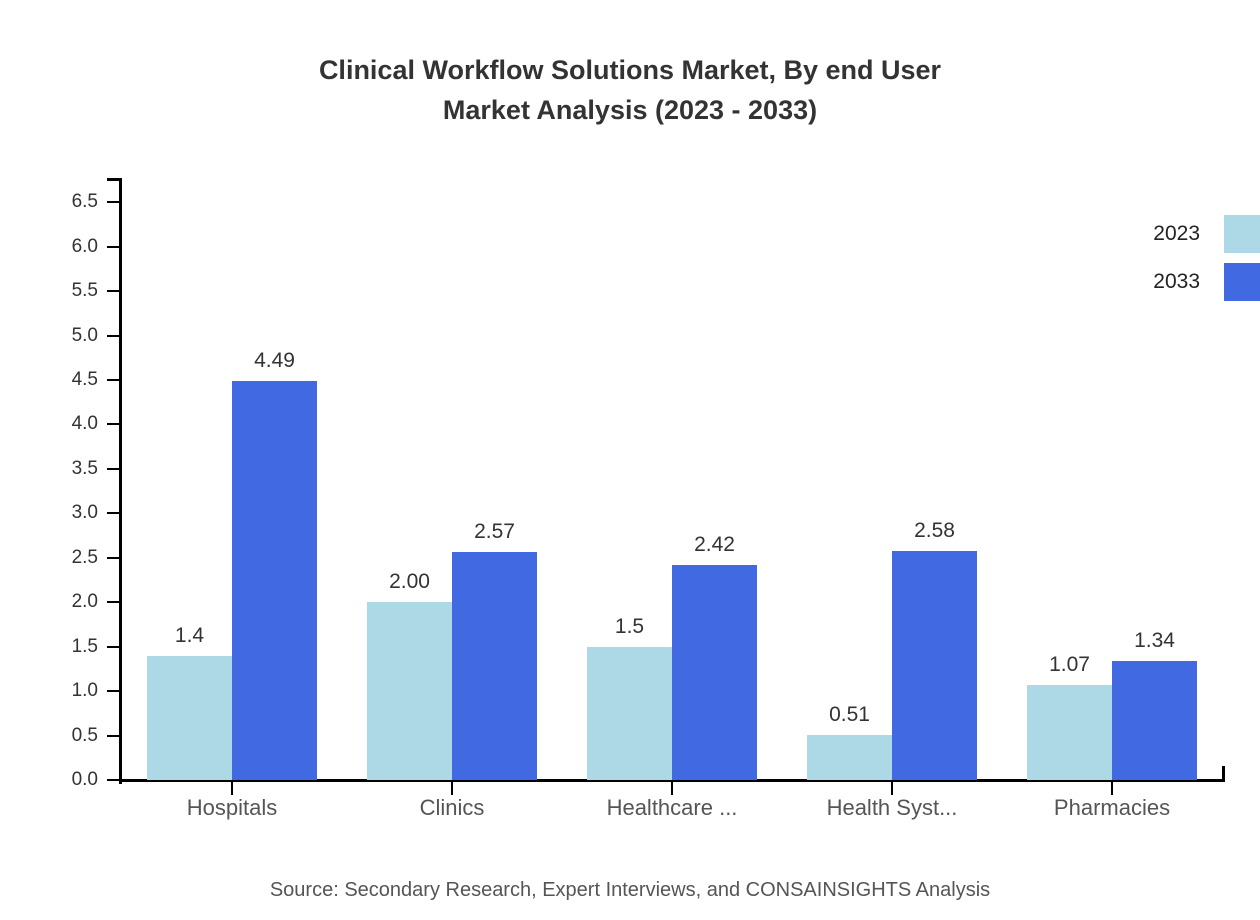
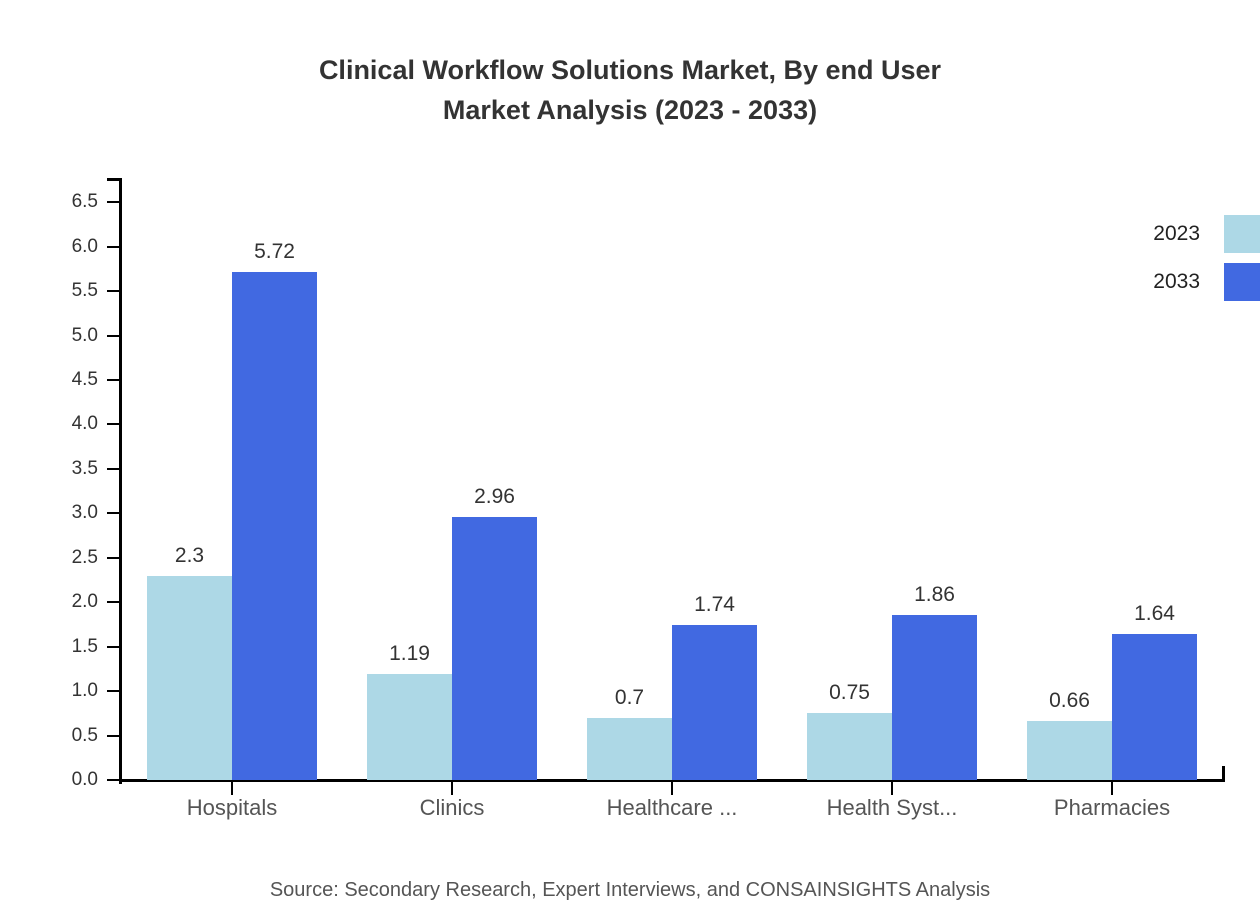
2023/Hospitals: 1.4 -> 2.3
2033/Hospitals: 4.49 -> 5.72
2023/Clinics: 2.00 -> 1.19
2033/Clinics: 2.57 -> 2.96
2023/Healthcare ...: 1.5 -> 0.7
2033/Healthcare ...: 2.42 -> 1.74
2023/Health Syst...: 0.51 -> 0.75
2033/Health Syst...: 2.58 -> 1.86
2023/Pharmacies: 1.07 -> 0.66
2033/Pharmacies: 1.34 -> 1.64
